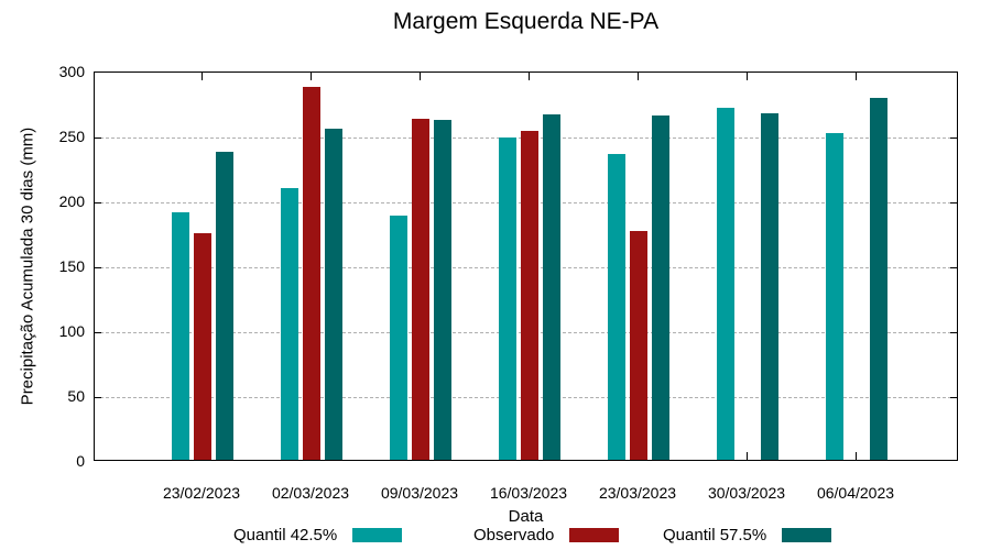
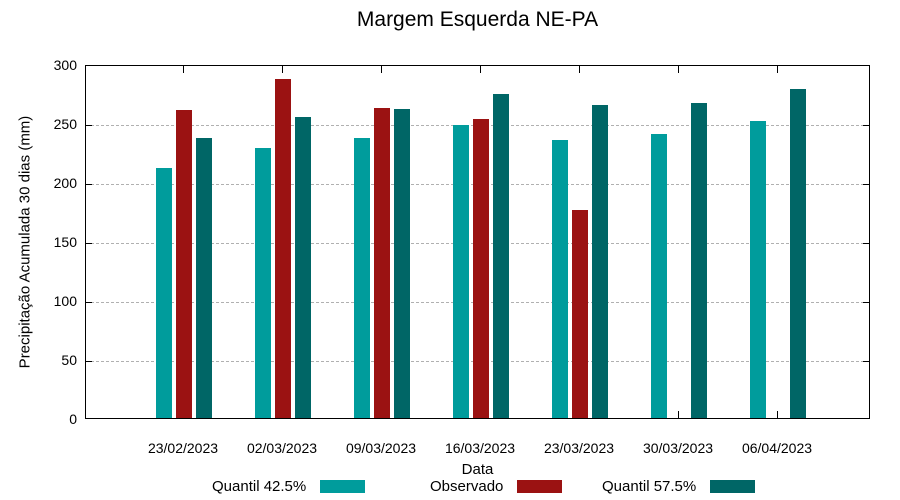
Quantil 42.5%/23/02/2023: 191 -> 212
Observado/23/02/2023: 175 -> 261
Quantil 42.5%/02/03/2023: 209 -> 229
Quantil 42.5%/09/03/2023: 188 -> 237
Quantil 57.5%/16/03/2023: 266 -> 275
Quantil 42.5%/30/03/2023: 271 -> 241
